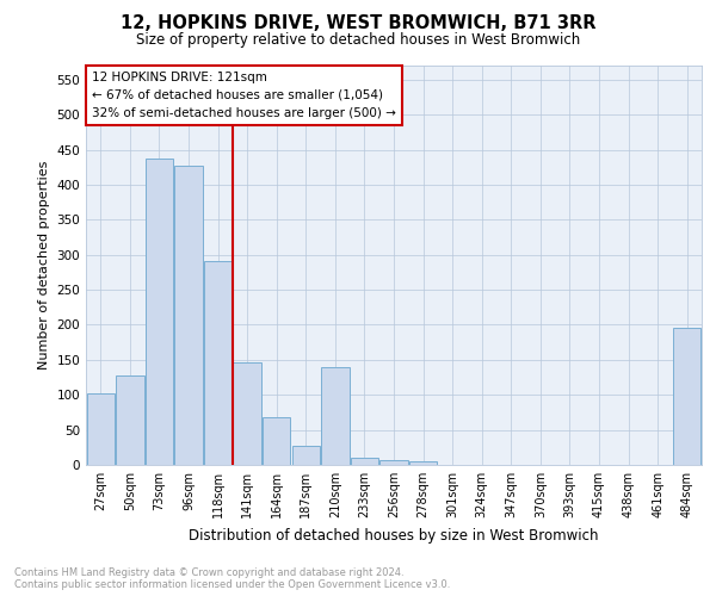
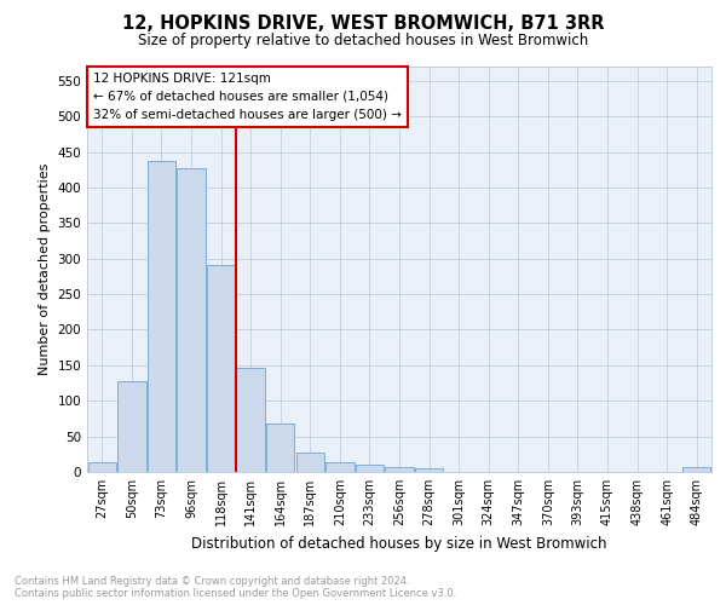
27sqm: 102 -> 14
210sqm: 140 -> 13
484sqm: 196 -> 6
